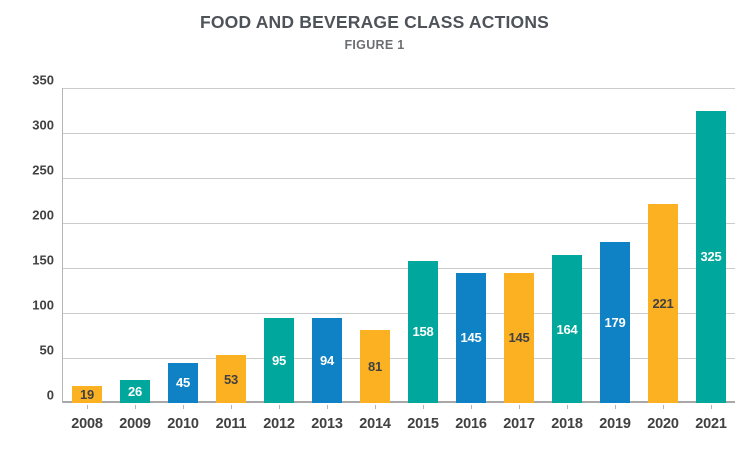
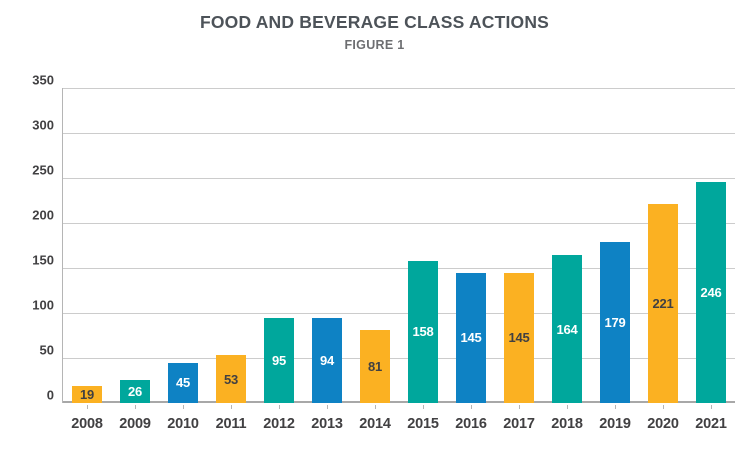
2021: 325 -> 246
